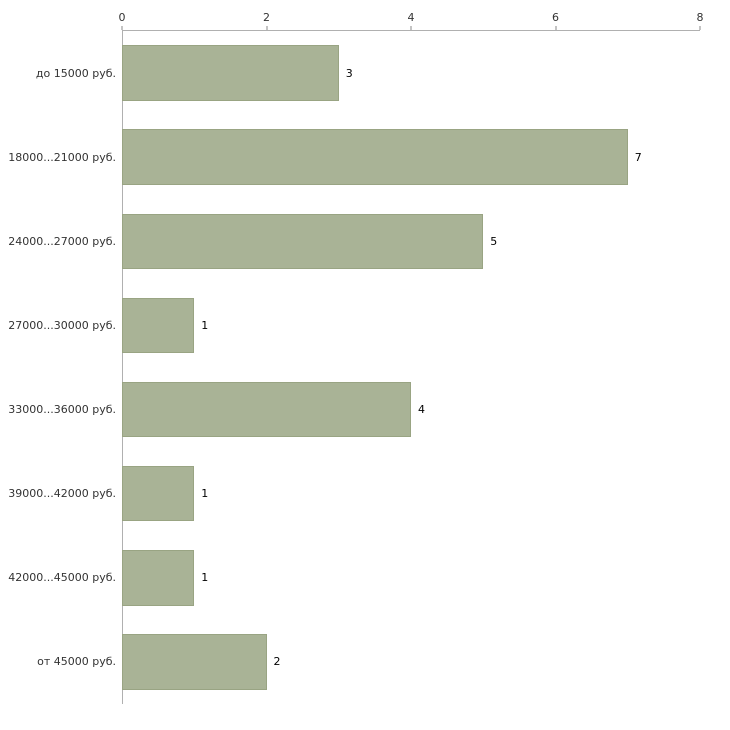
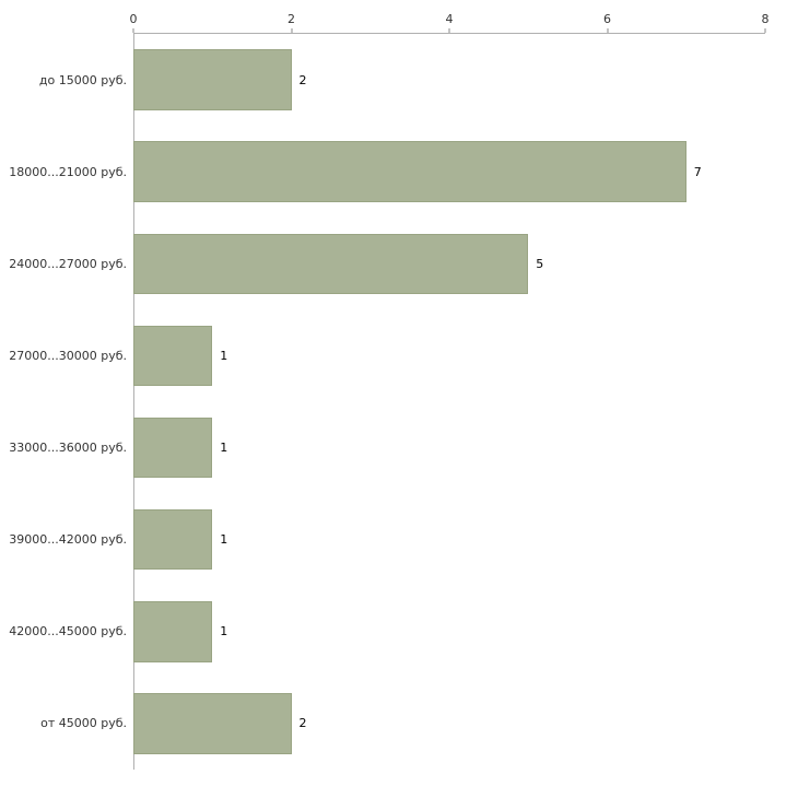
до 15000 руб.: 3 -> 2
33000...36000 руб.: 4 -> 1
